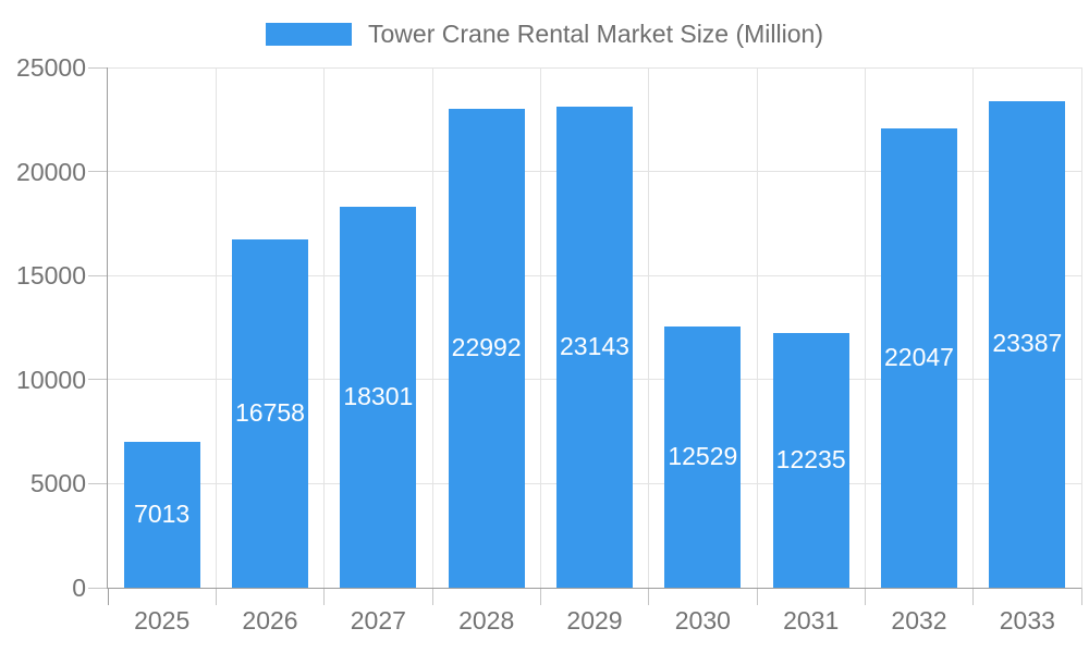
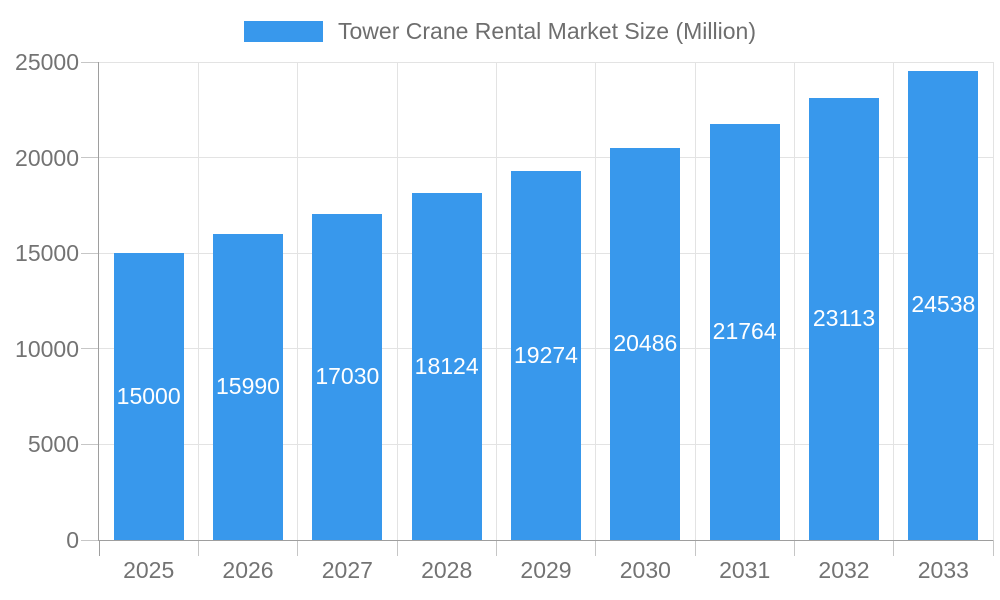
2025: 7013 -> 15000
2026: 16758 -> 15990
2027: 18301 -> 17030
2028: 22992 -> 18124
2029: 23143 -> 19274
2030: 12529 -> 20486
2031: 12235 -> 21764
2032: 22047 -> 23113
2033: 23387 -> 24538
